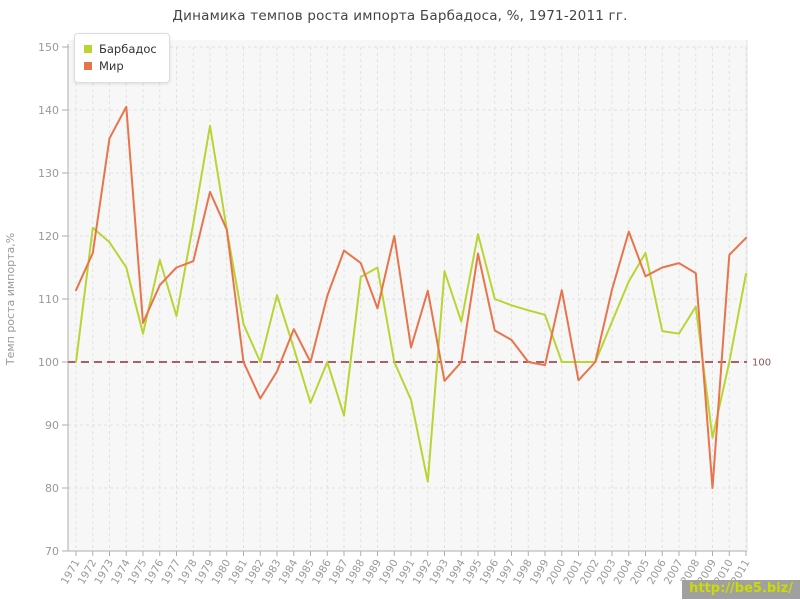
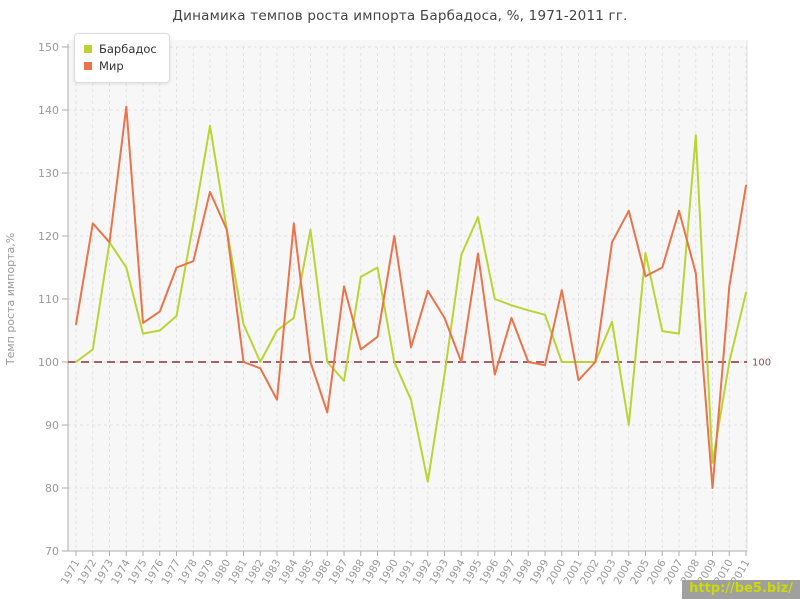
Мир/1971: 111 -> 106
Барбадос/1972: 121 -> 102
Мир/1972: 117 -> 122
Мир/1973: 136 -> 119
Барбадос/1976: 116 -> 105
Мир/1976: 112 -> 108
Мир/1982: 94 -> 99
Барбадос/1983: 111 -> 105
Мир/1983: 98 -> 94
Барбадос/1984: 102 -> 107
Мир/1984: 105 -> 122
Барбадос/1985: 94 -> 121
Мир/1986: 110 -> 92
Барбадос/1987: 92 -> 97
Мир/1987: 118 -> 112
Мир/1988: 116 -> 102
Мир/1989: 108 -> 104
Барбадос/1993: 114 -> 98
Мир/1993: 97 -> 107
Барбадос/1994: 106 -> 117
Барбадос/1995: 120 -> 123
Мир/1996: 105 -> 98
Мир/1997: 104 -> 107
Мир/2003: 112 -> 119
Барбадос/2004: 113 -> 90
Мир/2004: 121 -> 124
Мир/2007: 116 -> 124
Барбадос/2008: 109 -> 136
Барбадос/2009: 88 -> 84
Мир/2010: 117 -> 112
Барбадос/2011: 114 -> 111
Мир/2011: 120 -> 128
